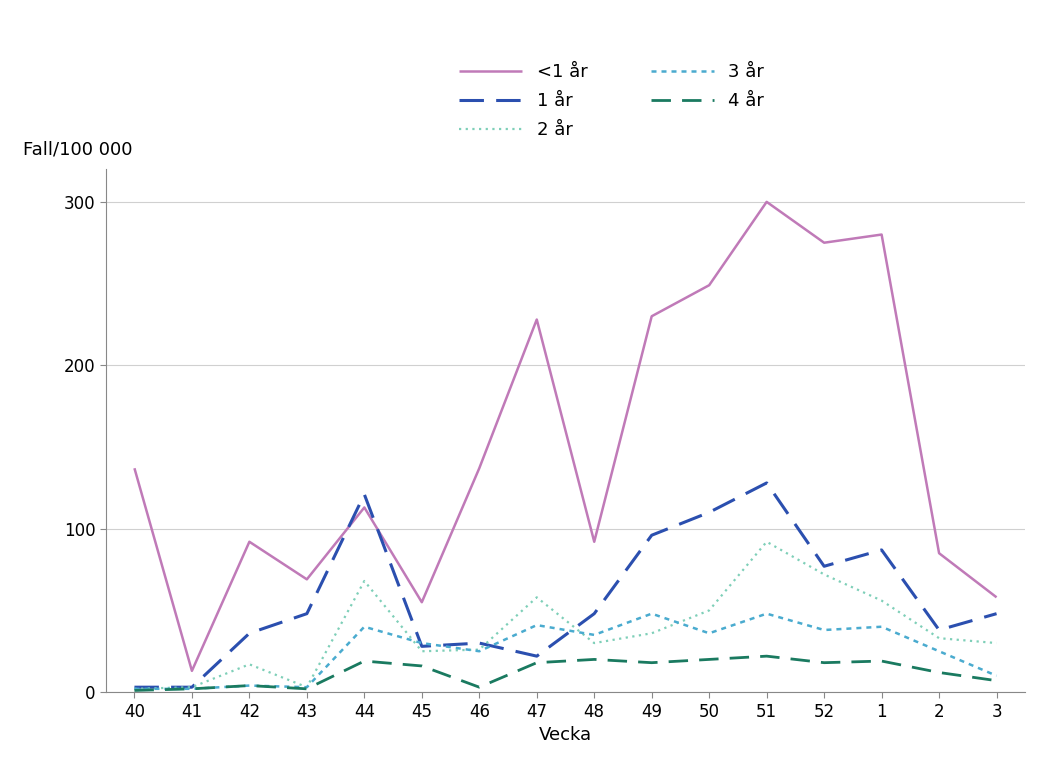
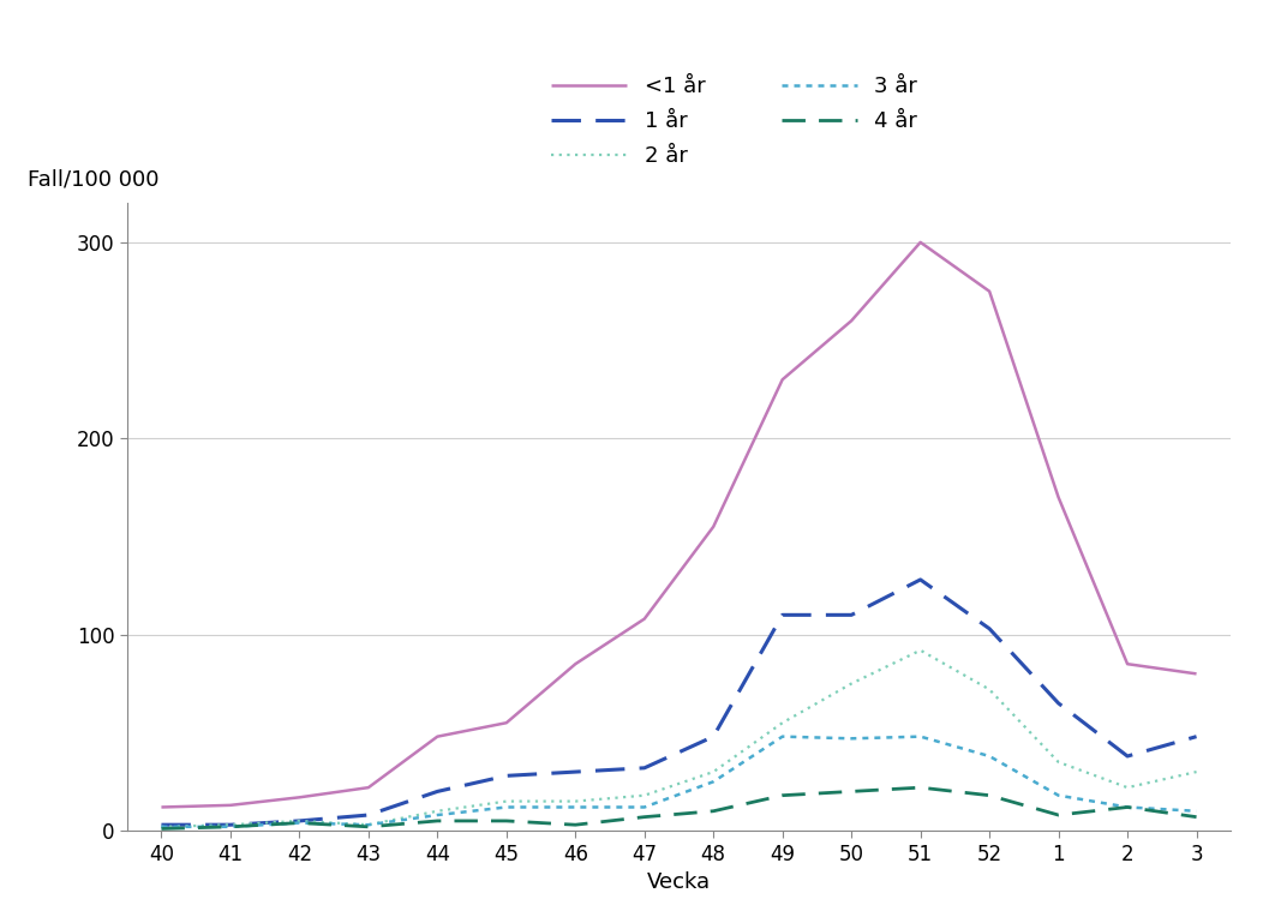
<1 år/40: 137 -> 12
<1 år/42: 92 -> 17
1 år/42: 36 -> 5
2 år/42: 17 -> 5
<1 år/43: 69 -> 22
1 år/43: 48 -> 8
<1 år/44: 113 -> 48
1 år/44: 121 -> 20
2 år/44: 68 -> 10
3 år/44: 40 -> 8
4 år/44: 19 -> 5
2 år/45: 25 -> 15
3 år/45: 30 -> 12
4 år/45: 16 -> 5
<1 år/46: 137 -> 85
2 år/46: 26 -> 15
3 år/46: 25 -> 12
<1 år/47: 228 -> 108
1 år/47: 22 -> 32
2 år/47: 58 -> 18
3 år/47: 41 -> 12
4 år/47: 18 -> 7
<1 år/48: 92 -> 155
3 år/48: 35 -> 25
4 år/48: 20 -> 10
1 år/49: 96 -> 110
2 år/49: 36 -> 55
<1 år/50: 249 -> 260
2 år/50: 50 -> 75
3 år/50: 36 -> 47
1 år/52: 77 -> 103
<1 år/1: 280 -> 170
1 år/1: 87 -> 65
2 år/1: 56 -> 35
3 år/1: 40 -> 18
4 år/1: 19 -> 8
2 år/2: 33 -> 22
3 år/2: 25 -> 12
<1 år/3: 58 -> 80
